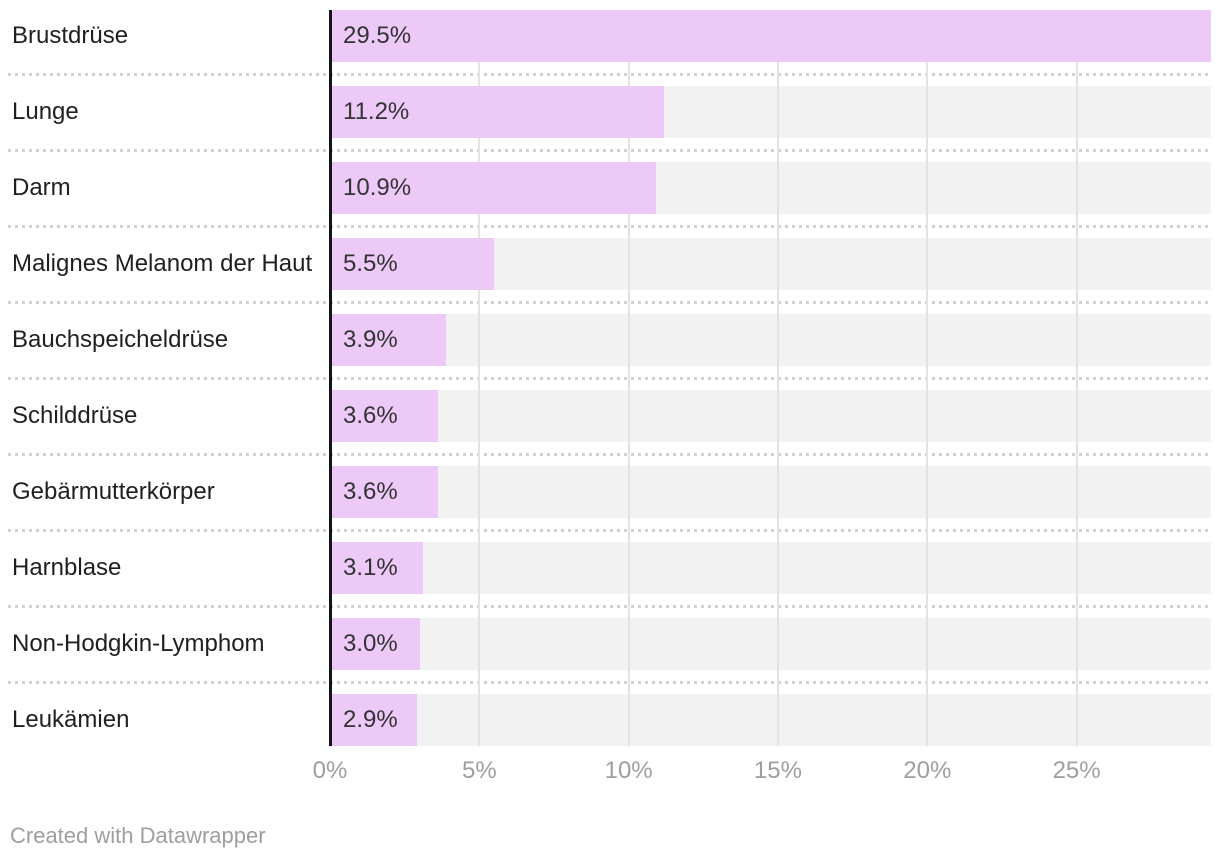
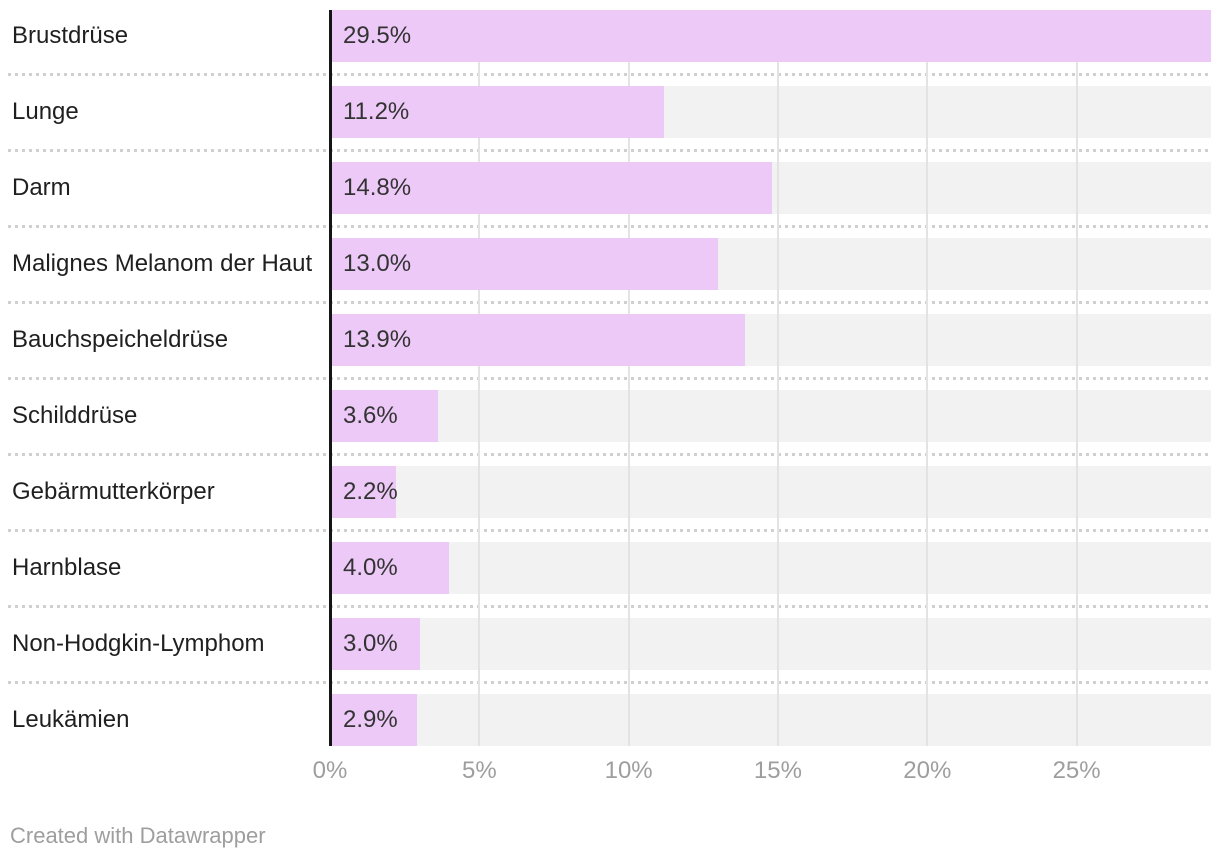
Darm: 10.9% -> 14.8%
Malignes Melanom der Haut: 5.5% -> 13.0%
Bauchspeicheldrüse: 3.9% -> 13.9%
Gebärmutterkörper: 3.6% -> 2.2%
Harnblase: 3.1% -> 4.0%
